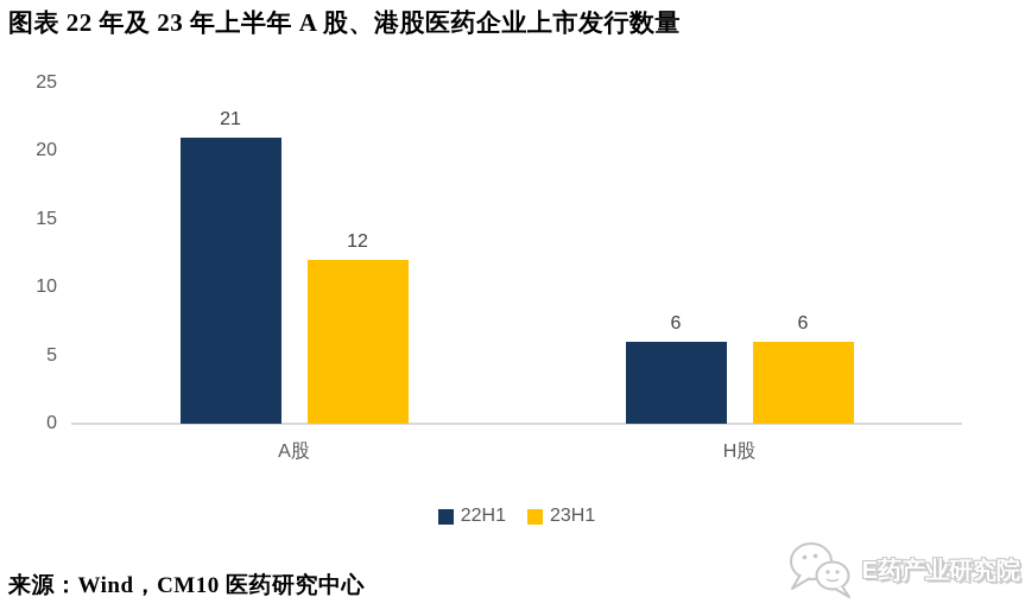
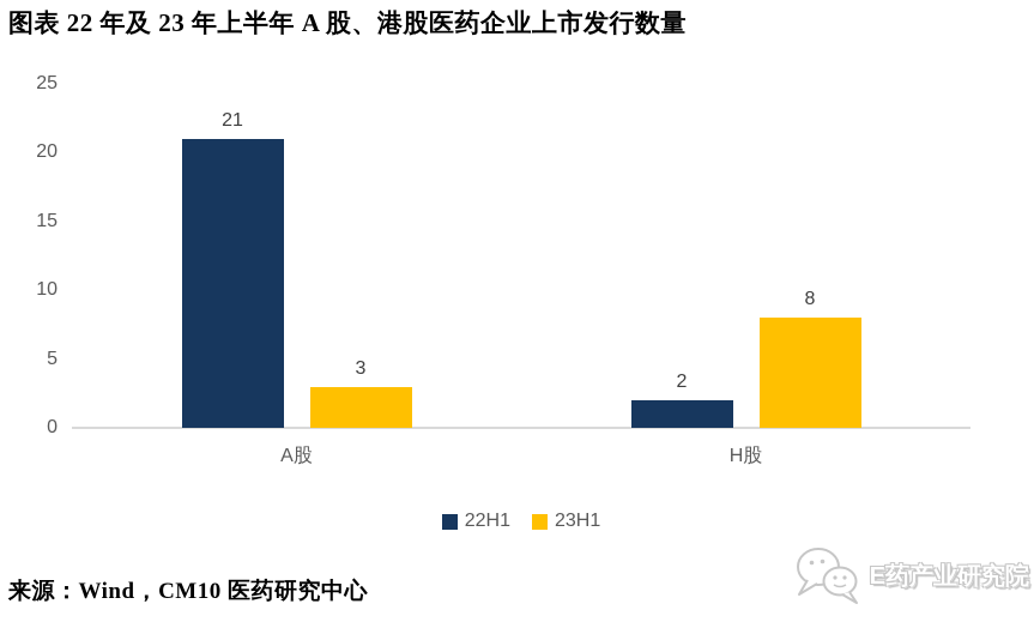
23H1/A股: 12 -> 3
22H1/H股: 6 -> 2
23H1/H股: 6 -> 8
